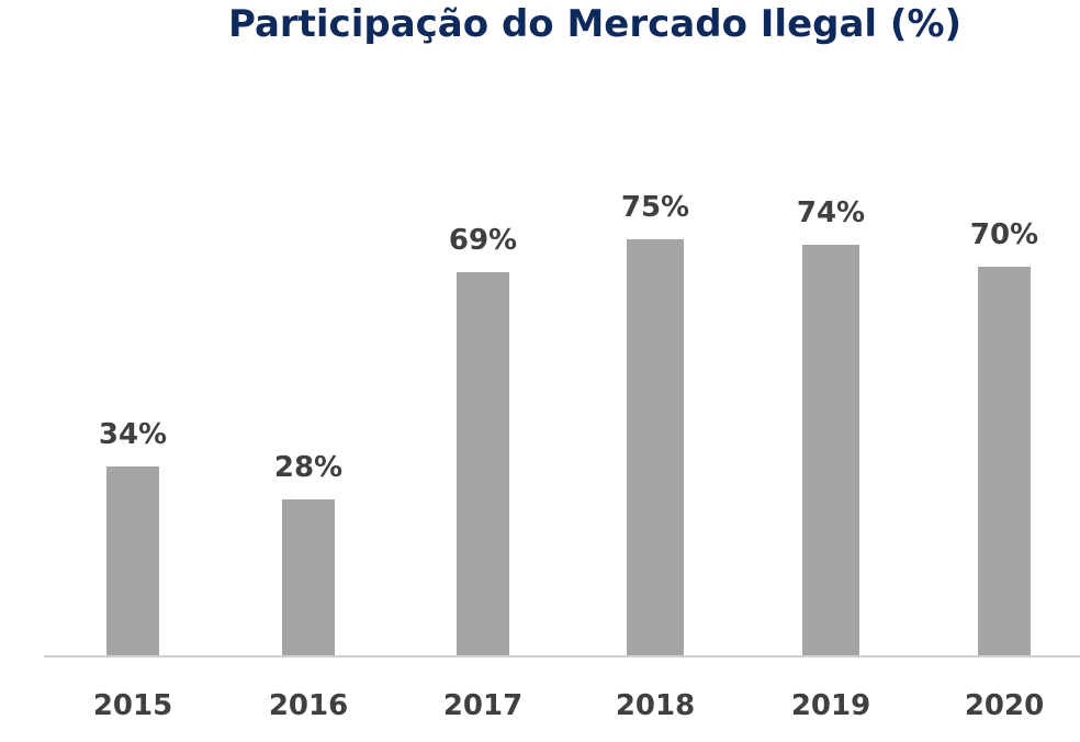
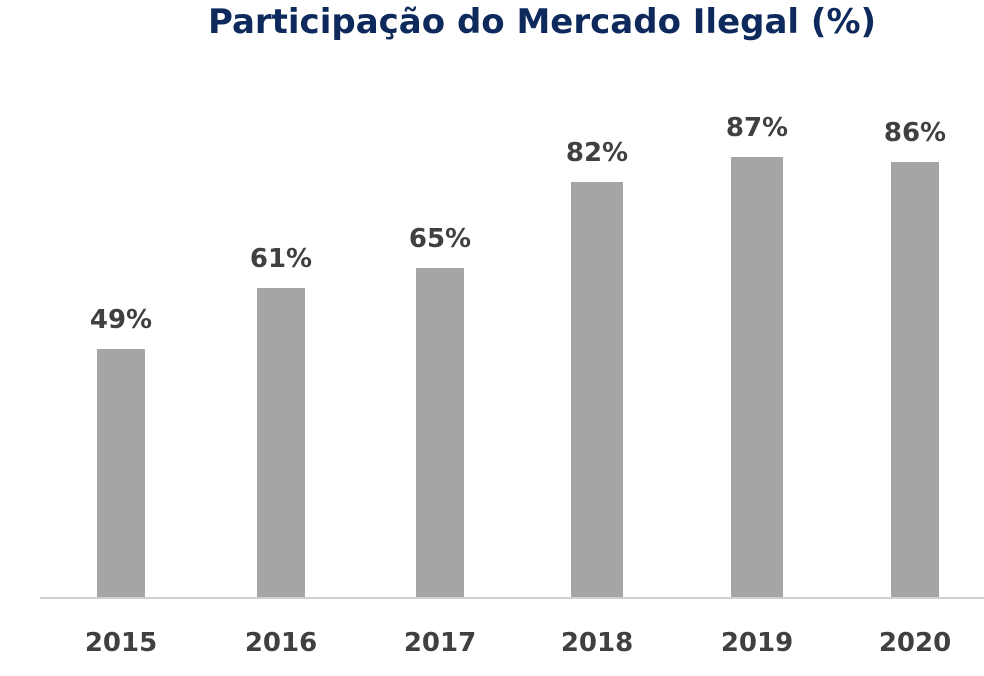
2015: 34% -> 49%
2016: 28% -> 61%
2017: 69% -> 65%
2018: 75% -> 82%
2019: 74% -> 87%
2020: 70% -> 86%
